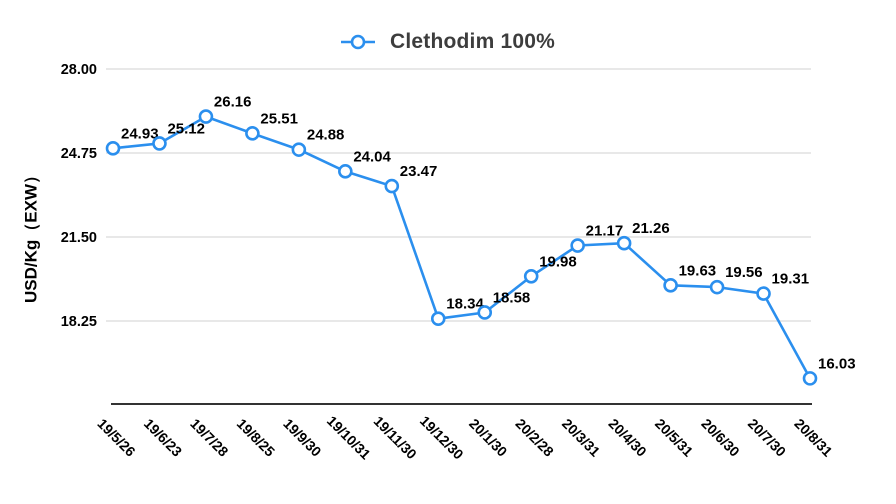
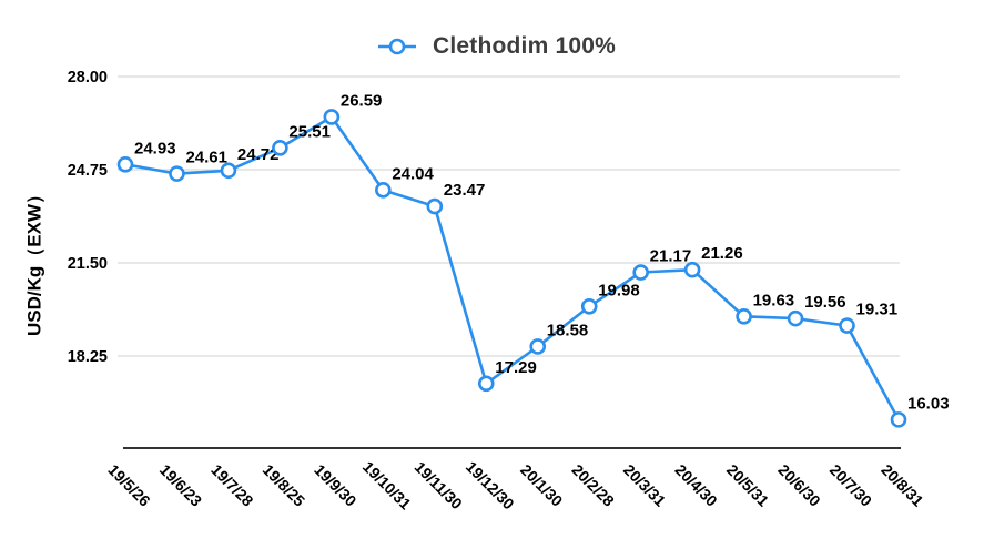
19/6/23: 25.12 -> 24.61
19/7/28: 26.16 -> 24.72
19/9/30: 24.88 -> 26.59
19/12/30: 18.34 -> 17.29
